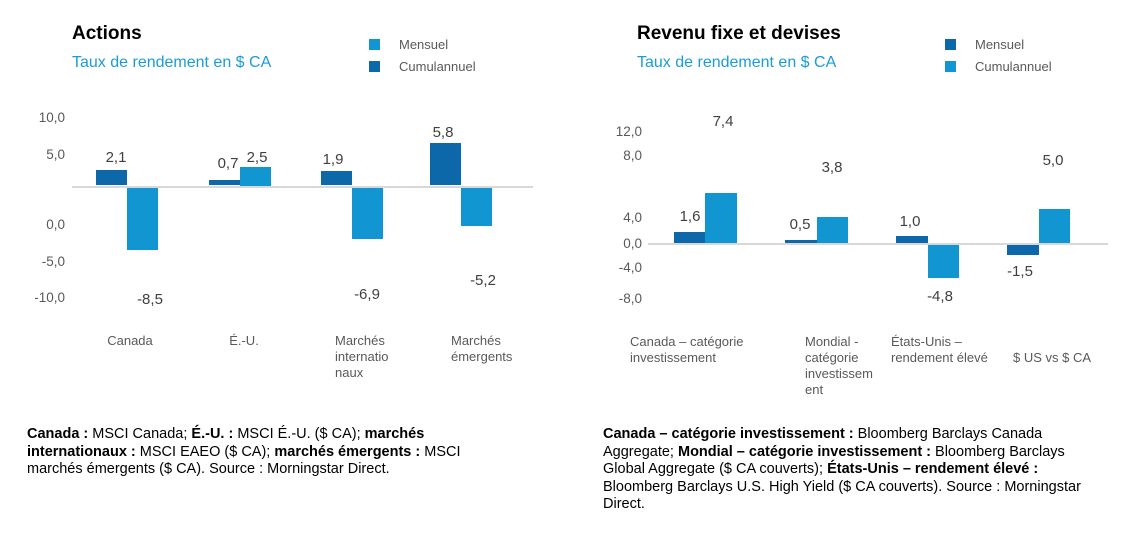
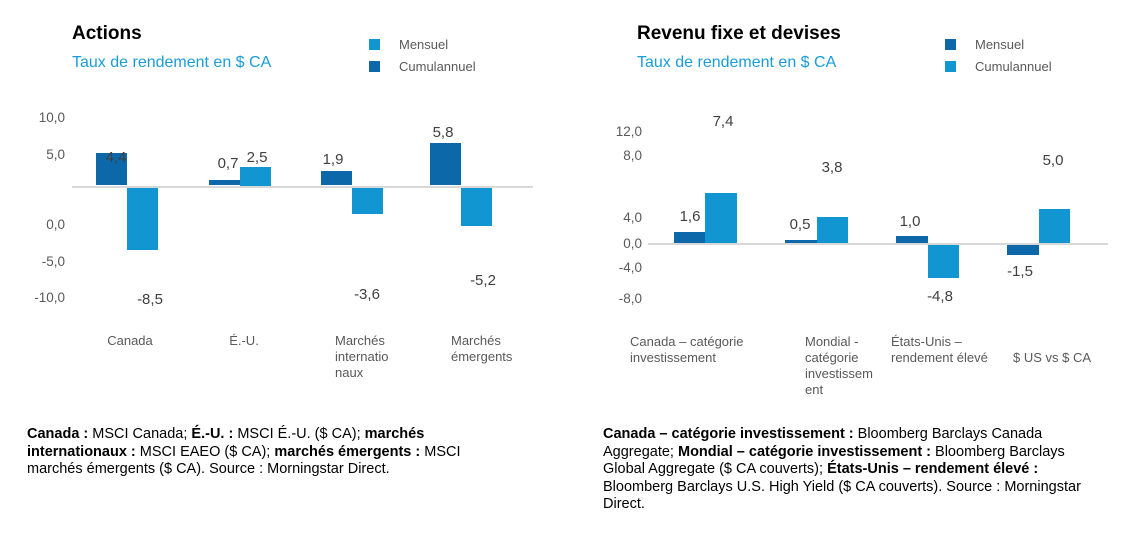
Actions/Cumulannuel/Canada: 2,1 -> 4,4
Actions/Mensuel/Marchés internationaux: -6,9 -> -3,6
